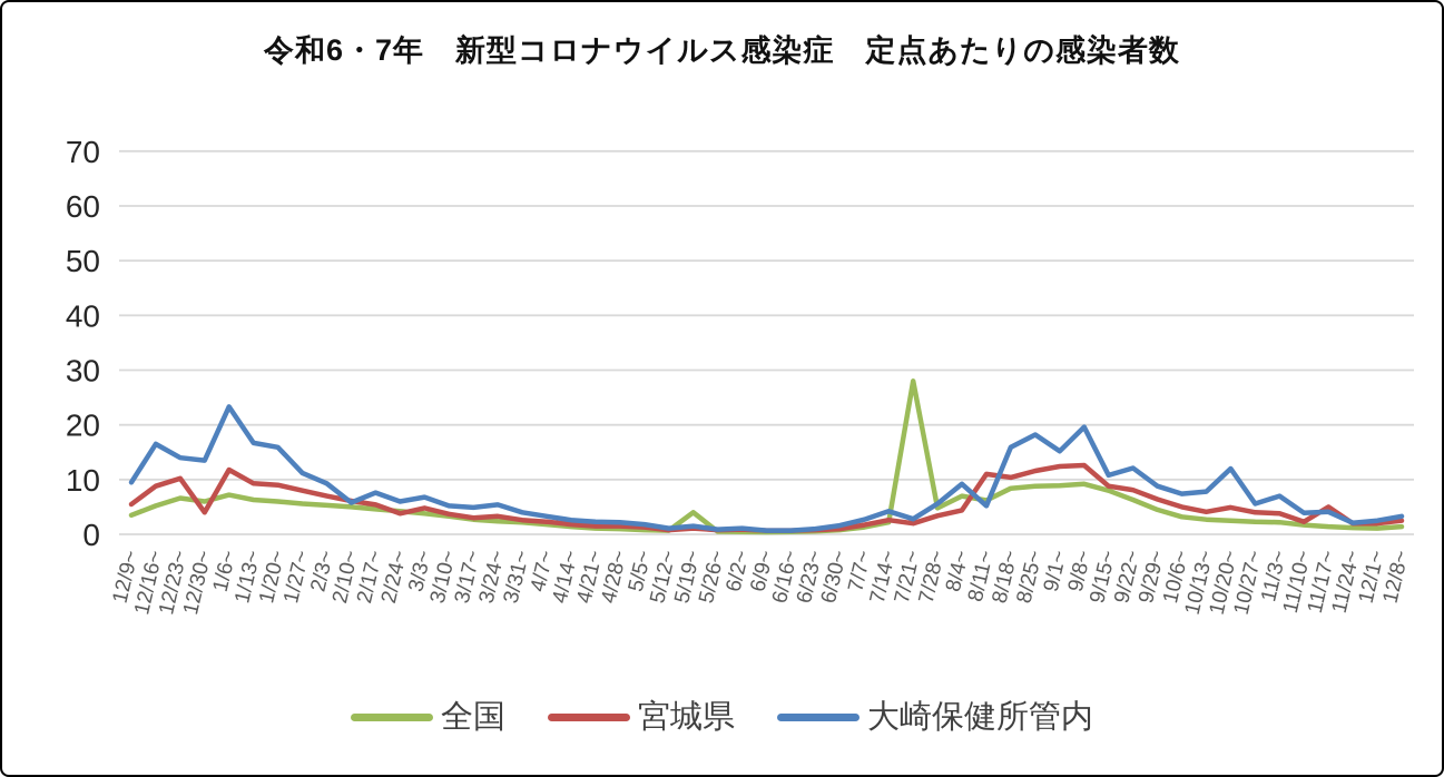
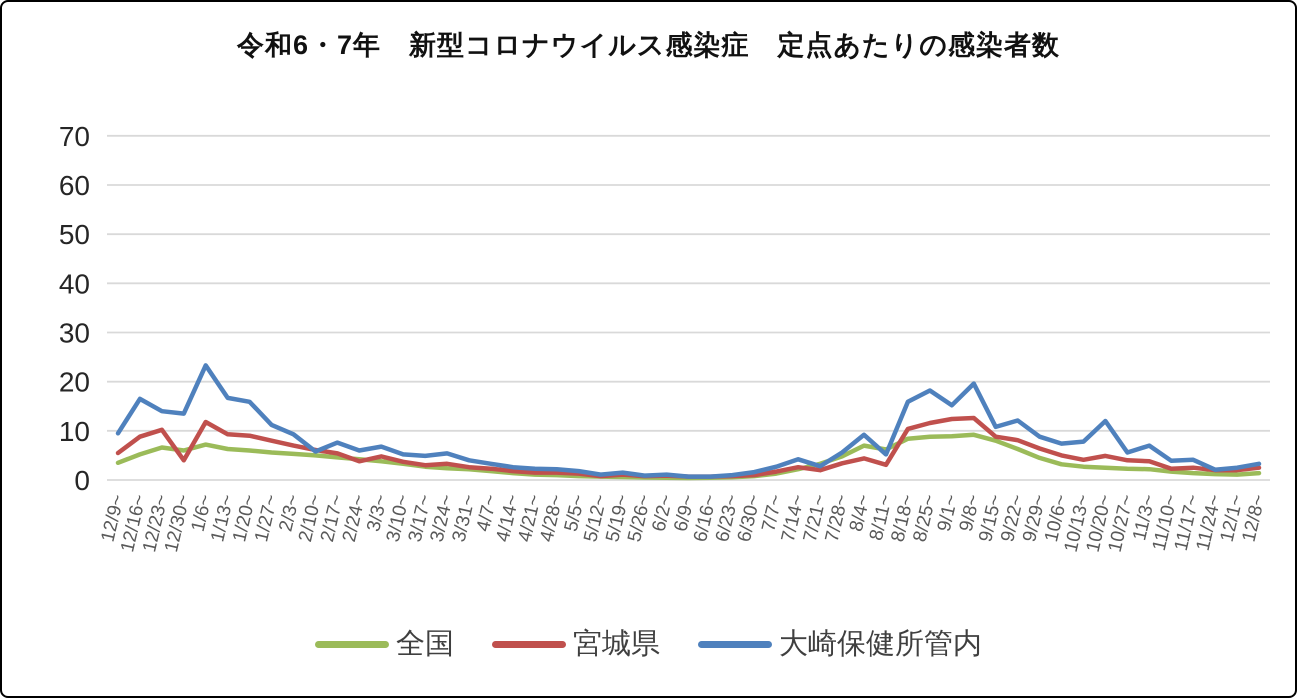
全国/5/19~: 4 -> 1
全国/7/21~: 28 -> 3
宮城県/8/11~: 11 -> 3
宮城県/11/17~: 5 -> 2
